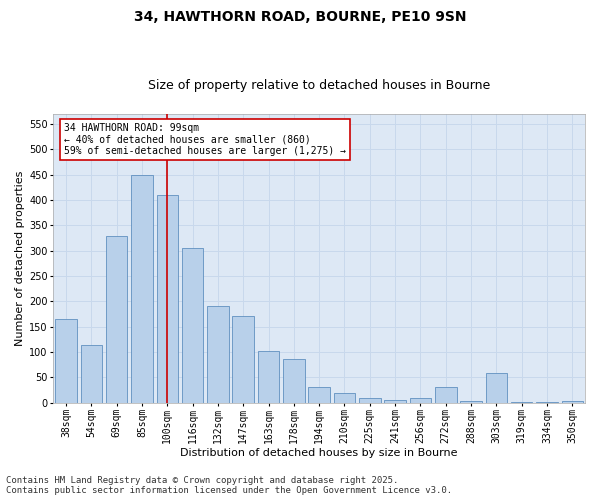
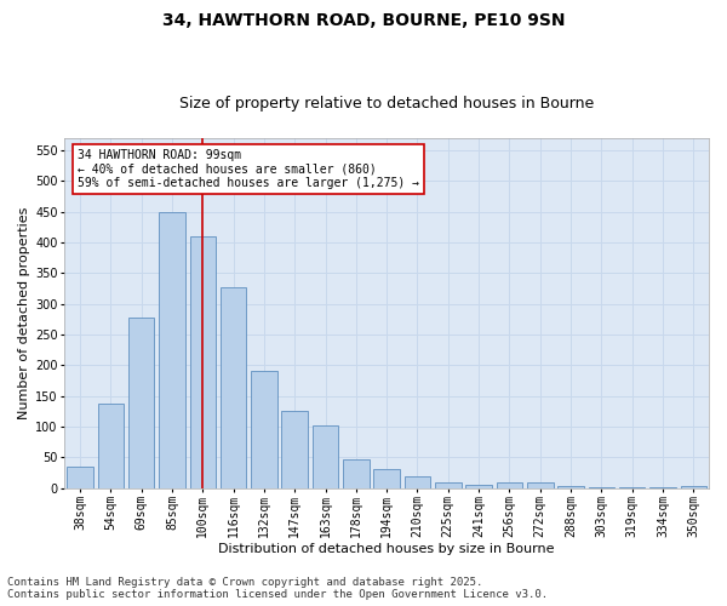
38sqm: 166 -> 35
54sqm: 114 -> 137
69sqm: 328 -> 277
116sqm: 306 -> 327
147sqm: 170 -> 125
178sqm: 86 -> 46
272sqm: 30 -> 8
303sqm: 58 -> 2
